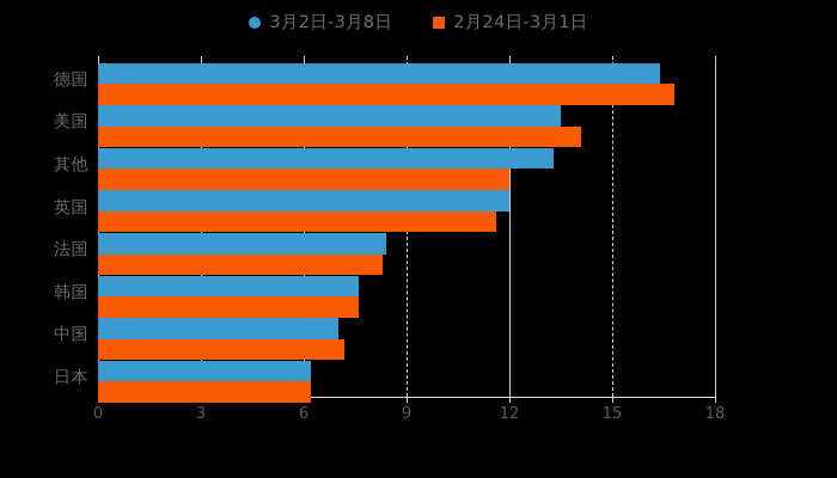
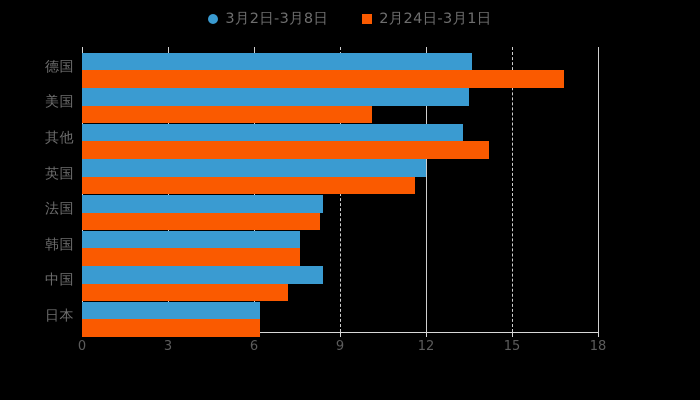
3月2日-3月8日/德国: 16.4 -> 13.6
2月24日-3月1日/美国: 14.1 -> 10.1
2月24日-3月1日/其他: 12.0 -> 14.2
3月2日-3月8日/中国: 7.0 -> 8.4
